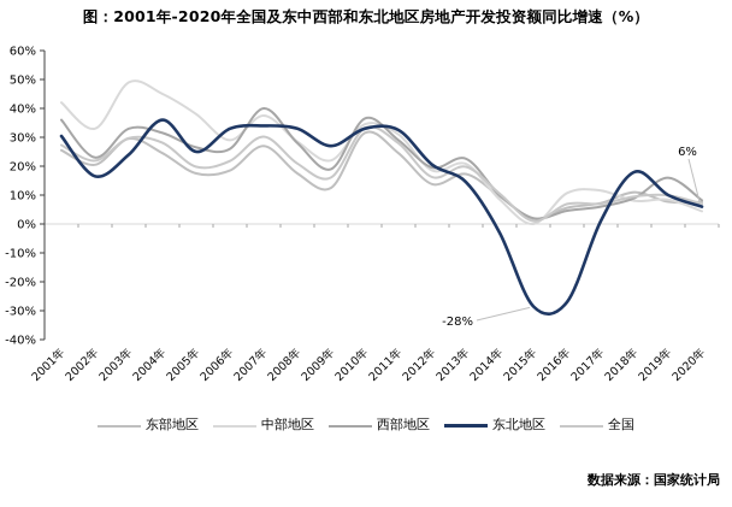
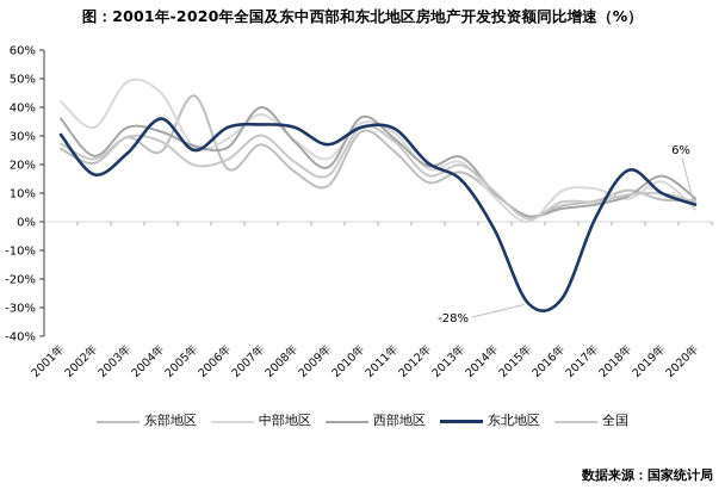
东部地区/2005年: 18% -> 44%
中部地区/2005年: 38% -> 26%
中部地区/2019年: 8% -> 14%
